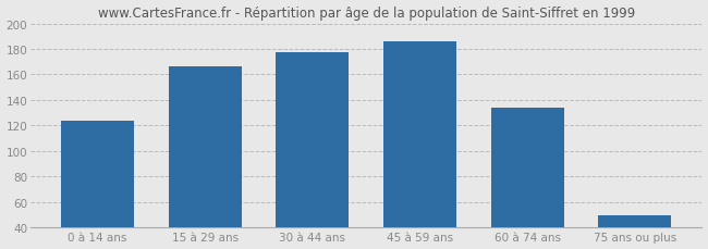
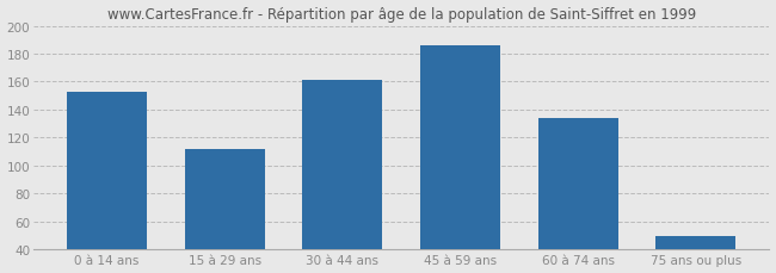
0 à 14 ans: 124 -> 153
15 à 29 ans: 166 -> 112
30 à 44 ans: 177 -> 161
